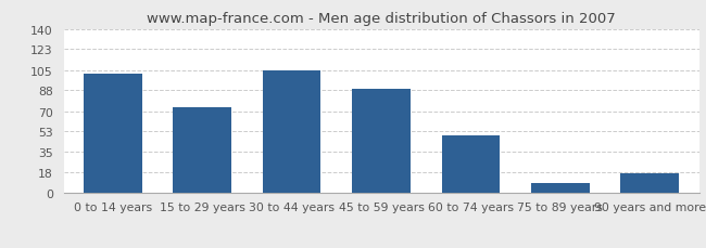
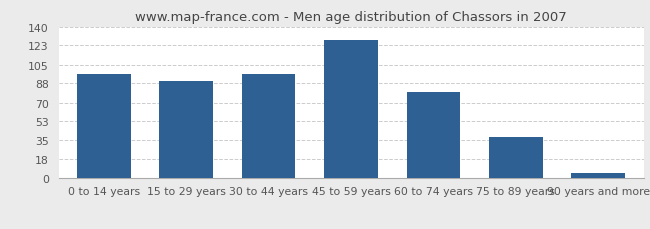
0 to 14 years: 102 -> 96
15 to 29 years: 73 -> 90
30 to 44 years: 105 -> 96
45 to 59 years: 89 -> 128
60 to 74 years: 49 -> 80
75 to 89 years: 9 -> 38
90 years and more: 17 -> 5
